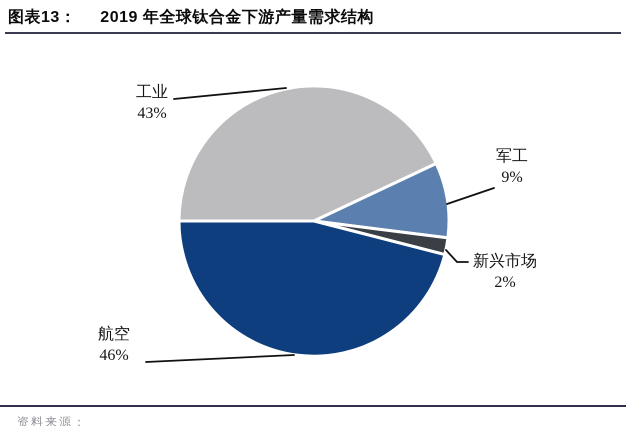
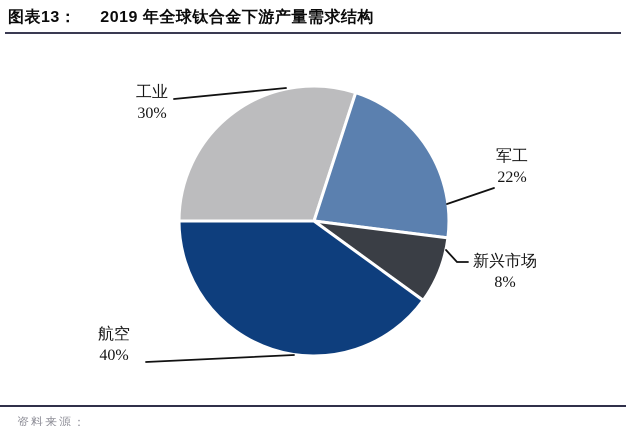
工业: 43% -> 30%
军工: 9% -> 22%
新兴市场: 2% -> 8%
航空: 46% -> 40%
